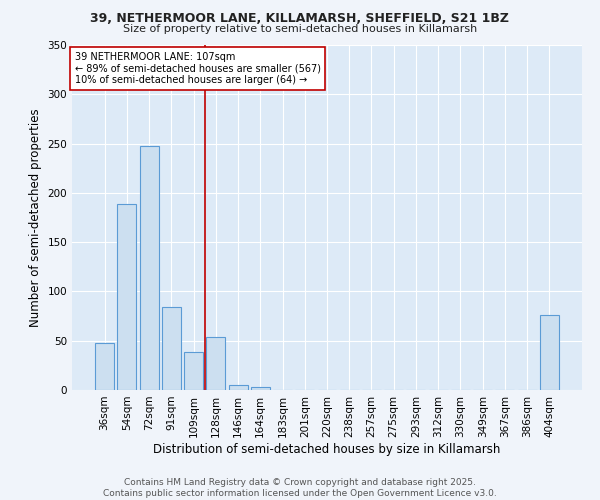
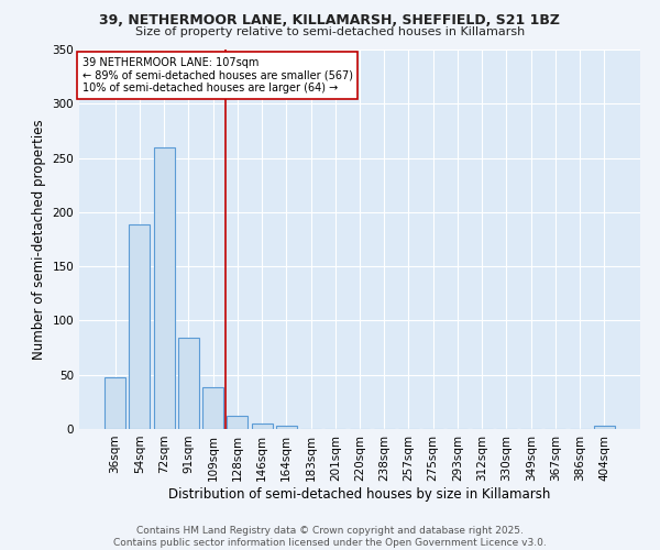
72sqm: 248 -> 260
128sqm: 54 -> 12
404sqm: 76 -> 3
